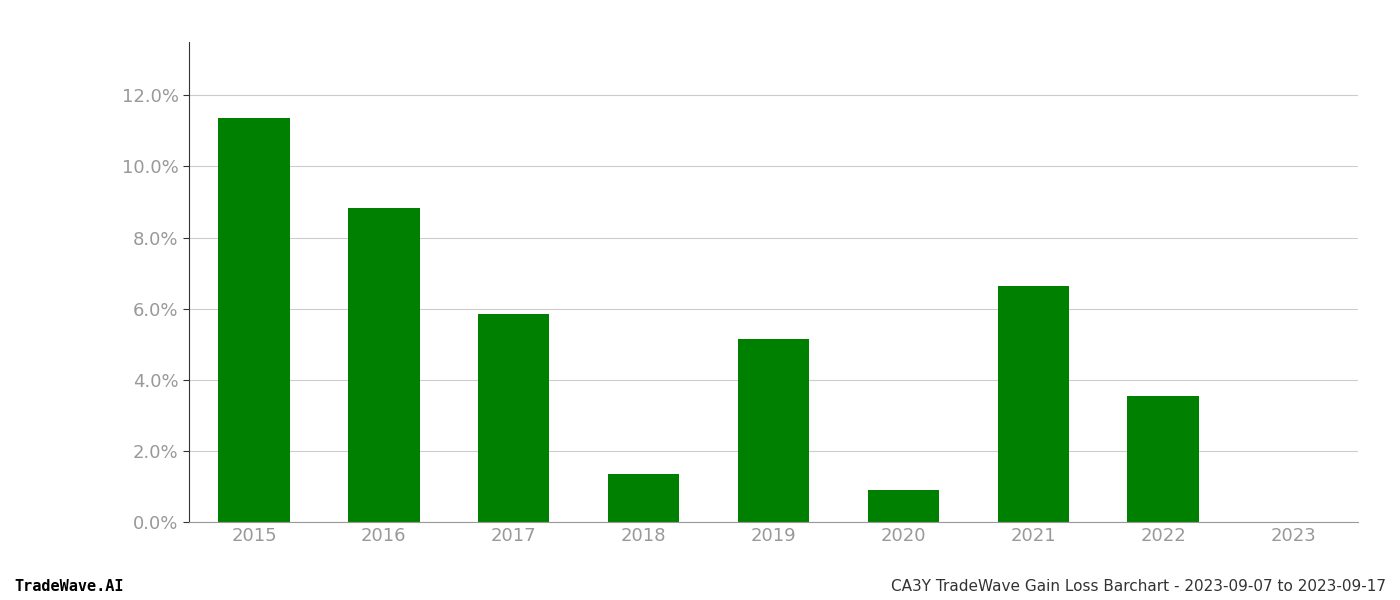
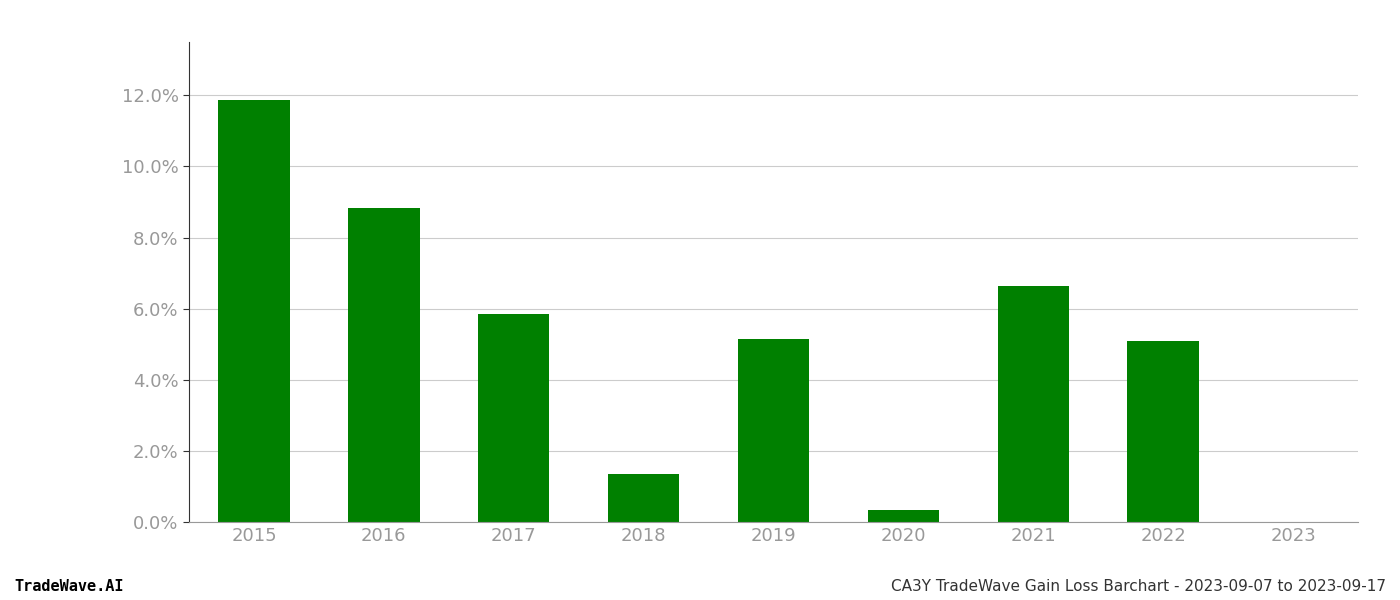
2015: 11.35% -> 11.88%
2020: 0.90% -> 0.35%
2022: 3.55% -> 5.10%
